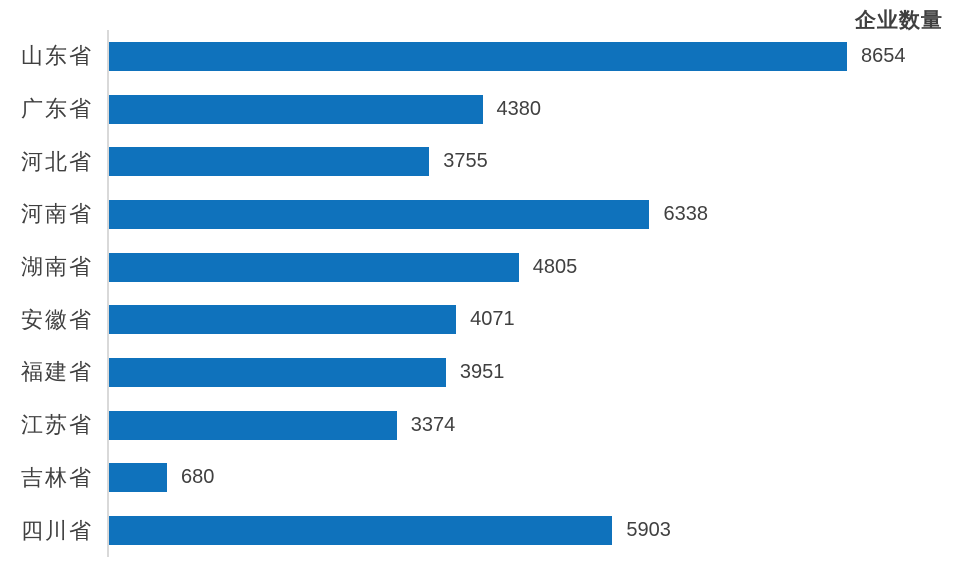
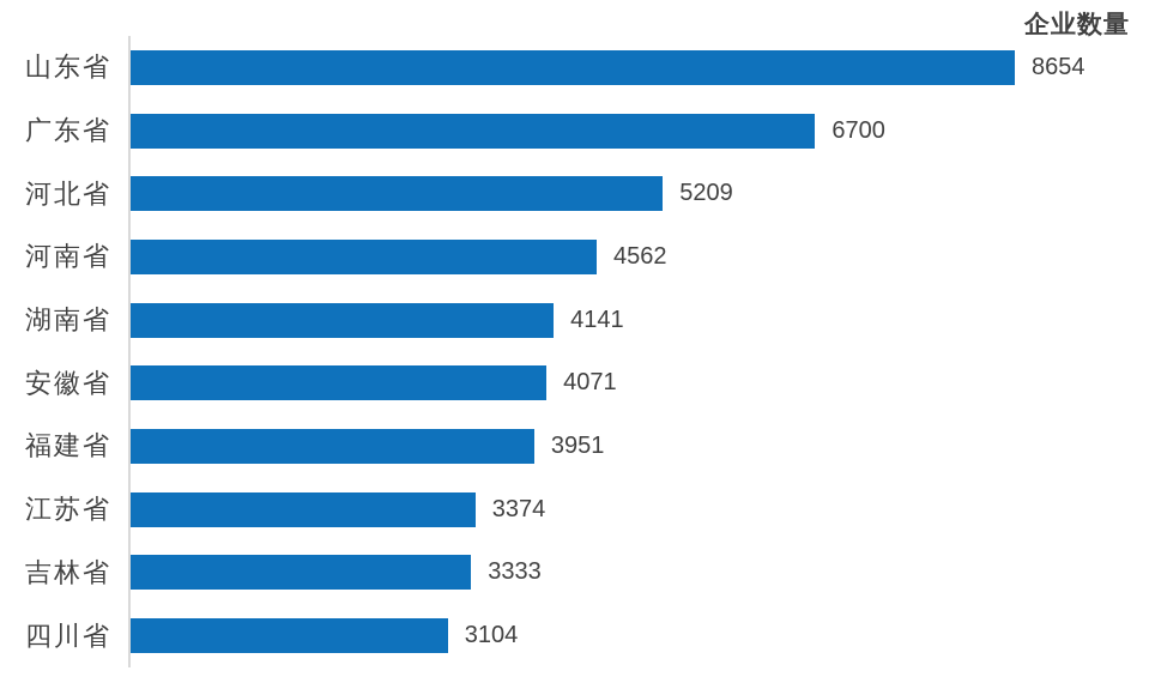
广东省: 4380 -> 6700
河北省: 3755 -> 5209
河南省: 6338 -> 4562
湖南省: 4805 -> 4141
吉林省: 680 -> 3333
四川省: 5903 -> 3104
